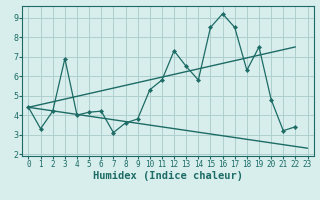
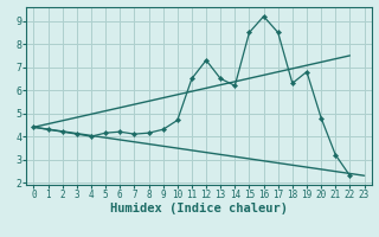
1: 3.3 -> 4.3
3: 6.9 -> 4.1
7: 3.1 -> 4.1
8: 3.6 -> 4.2
9: 3.8 -> 4.3
10: 5.3 -> 4.7
11: 5.8 -> 6.5
14: 5.8 -> 6.2
19: 7.5 -> 6.8
22: 3.4 -> 2.3
